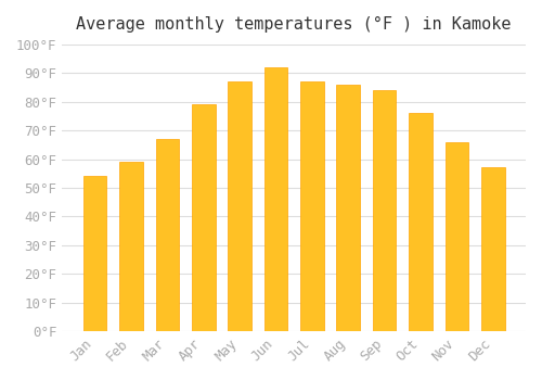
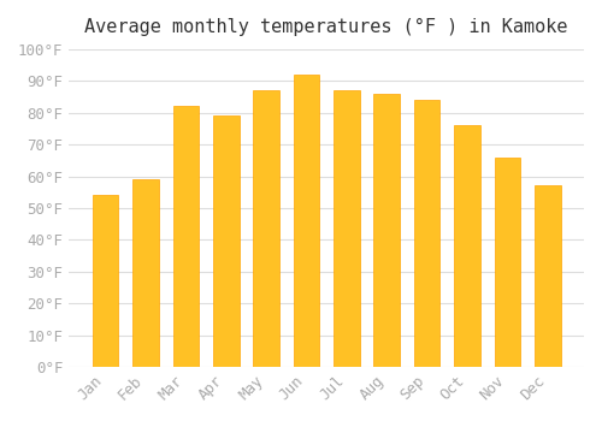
Mar: 67°F -> 82°F
